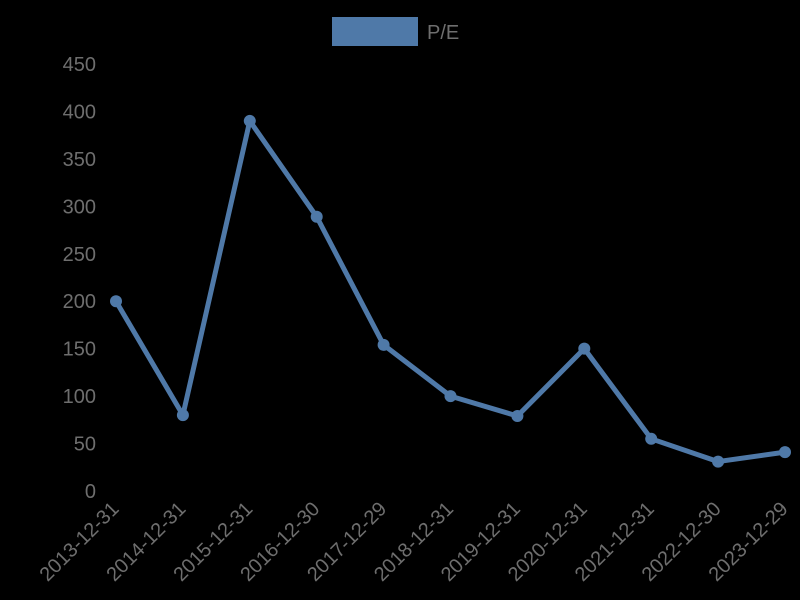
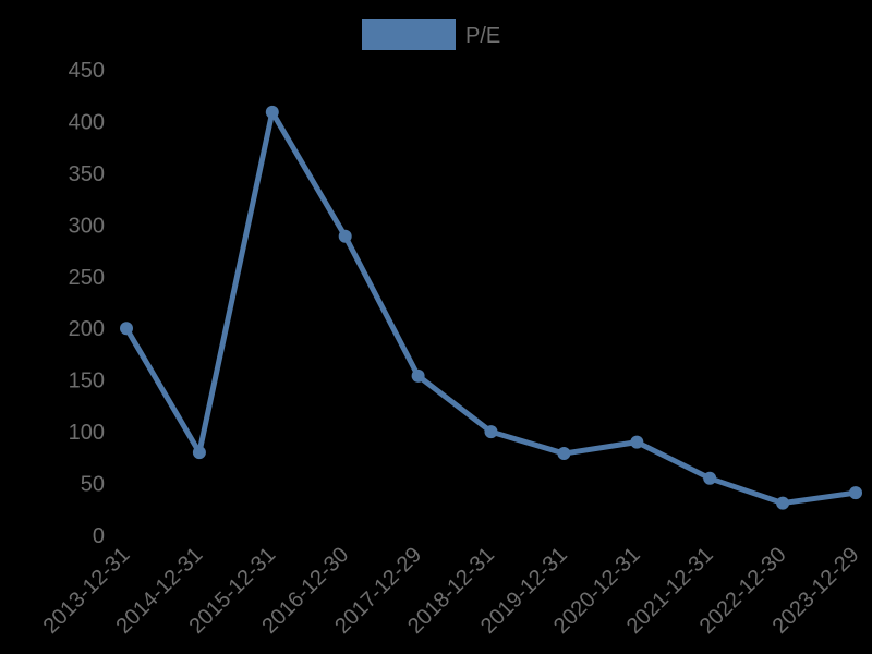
2015-12-31: 390 -> 410
2020-12-31: 150 -> 90
